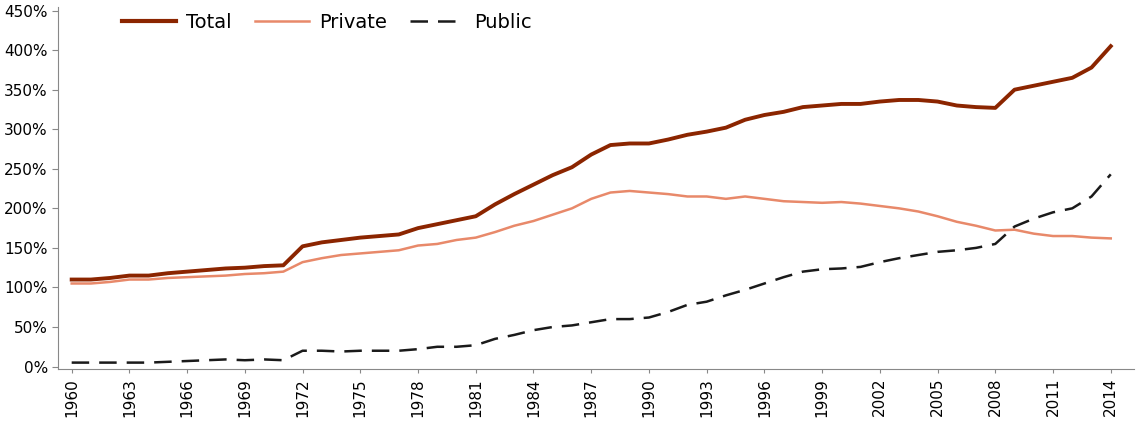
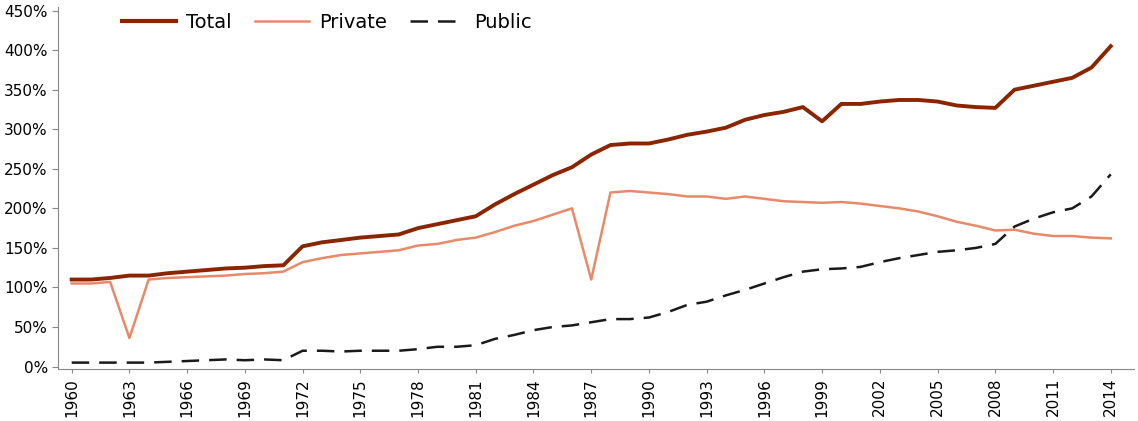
Private/1963: 110% -> 36%
Private/1987: 212% -> 110%
Total/1999: 330% -> 310%
